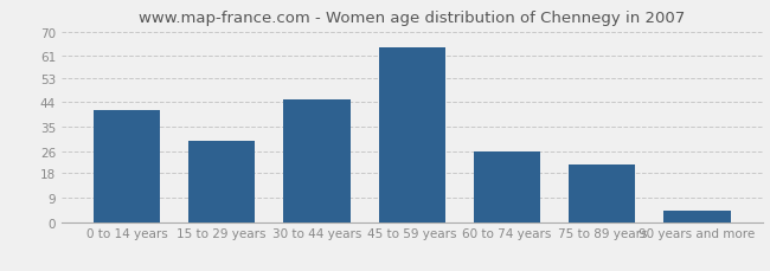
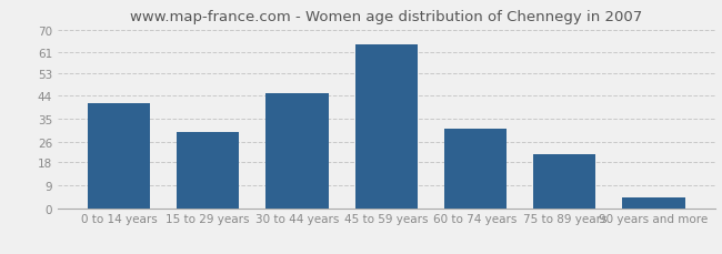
60 to 74 years: 26 -> 31
